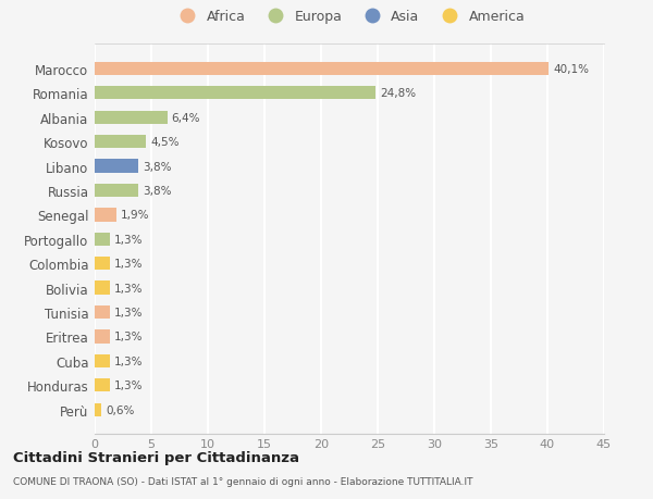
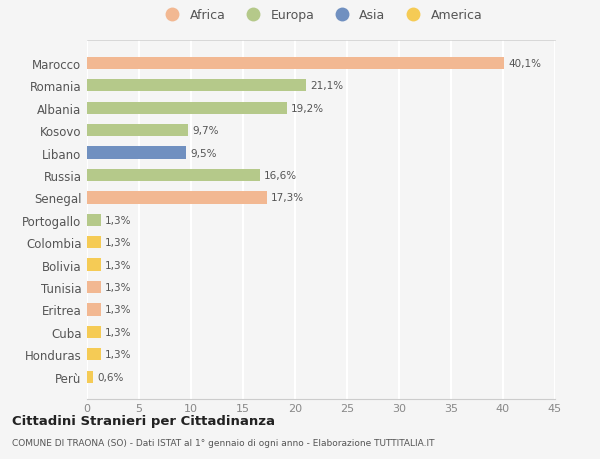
Romania: 24,8% -> 21,1%
Albania: 6,4% -> 19,2%
Kosovo: 4,5% -> 9,7%
Libano: 3,8% -> 9,5%
Russia: 3,8% -> 16,6%
Senegal: 1,9% -> 17,3%
